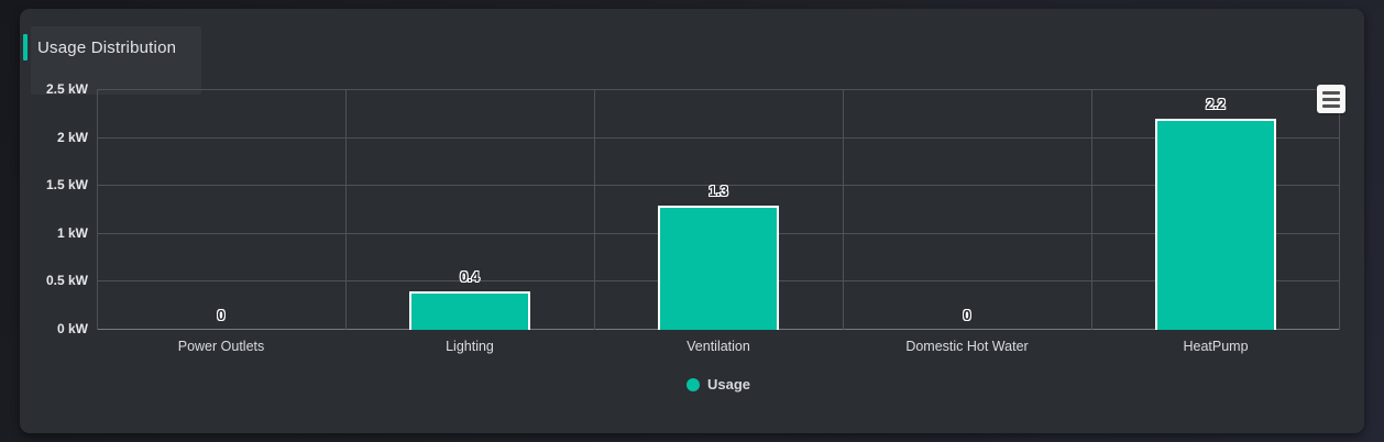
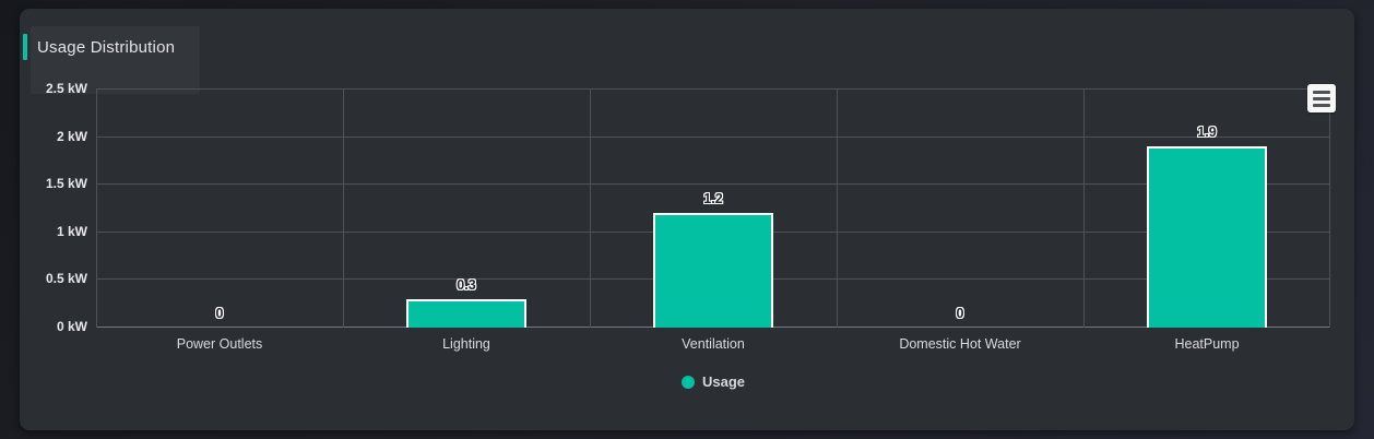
Lighting: 0.4 -> 0.3
Ventilation: 1.3 -> 1.2
HeatPump: 2.2 -> 1.9
